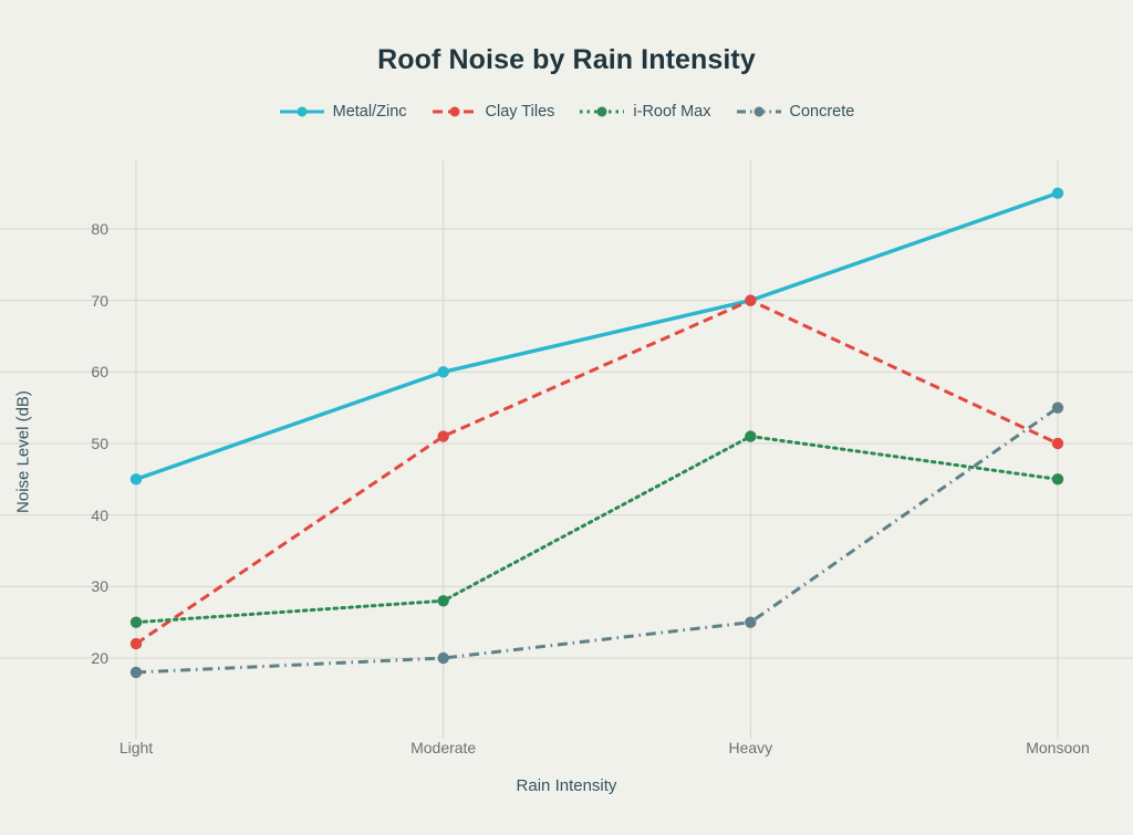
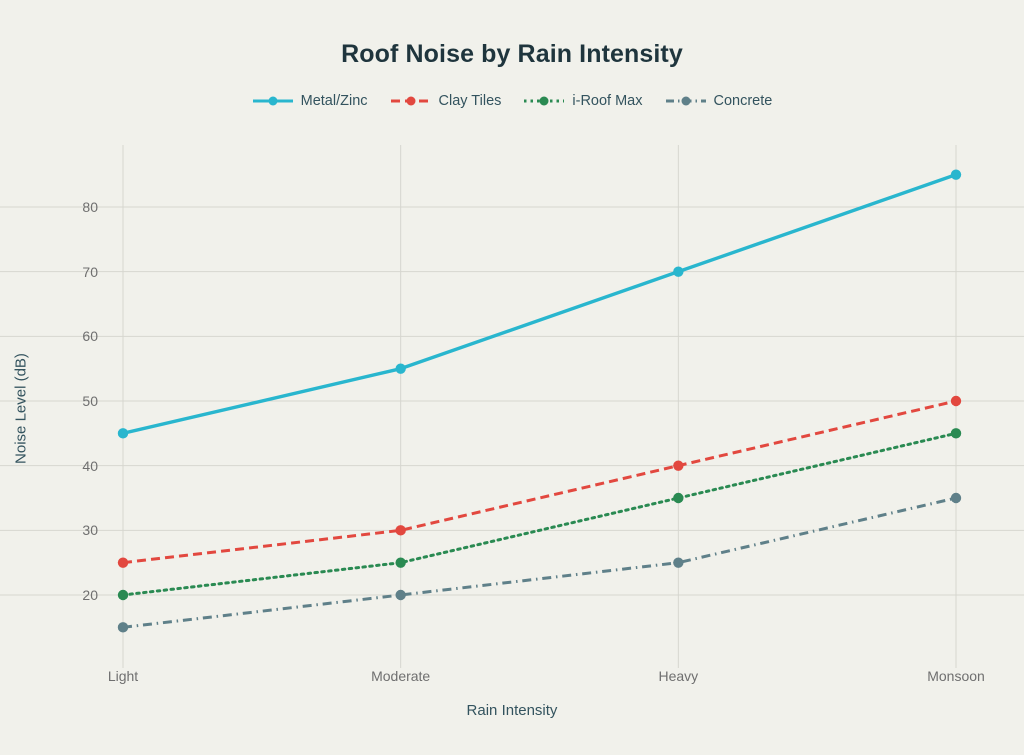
Clay Tiles/Light: 22 -> 25
i-Roof Max/Light: 25 -> 20
Concrete/Light: 18 -> 15
Metal/Zinc/Moderate: 60 -> 55
Clay Tiles/Moderate: 51 -> 30
i-Roof Max/Moderate: 28 -> 25
Clay Tiles/Heavy: 70 -> 40
i-Roof Max/Heavy: 51 -> 35
Concrete/Monsoon: 55 -> 35
